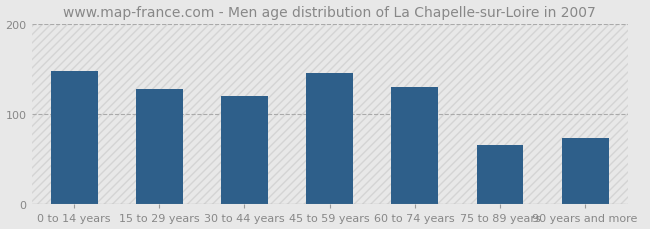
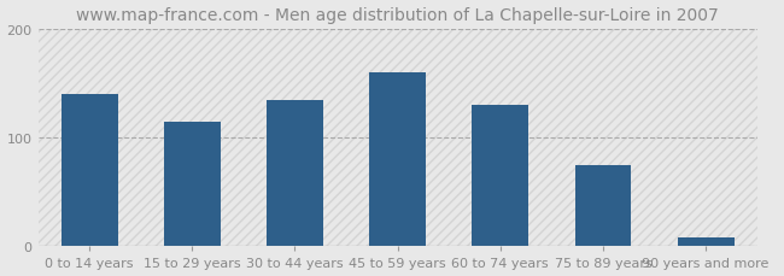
0 to 14 years: 148 -> 140
15 to 29 years: 128 -> 115
30 to 44 years: 120 -> 135
45 to 59 years: 146 -> 160
75 to 89 years: 66 -> 75
90 years and more: 74 -> 8
